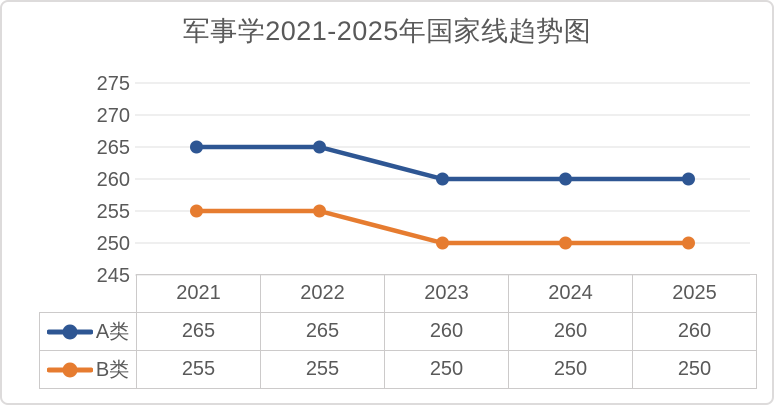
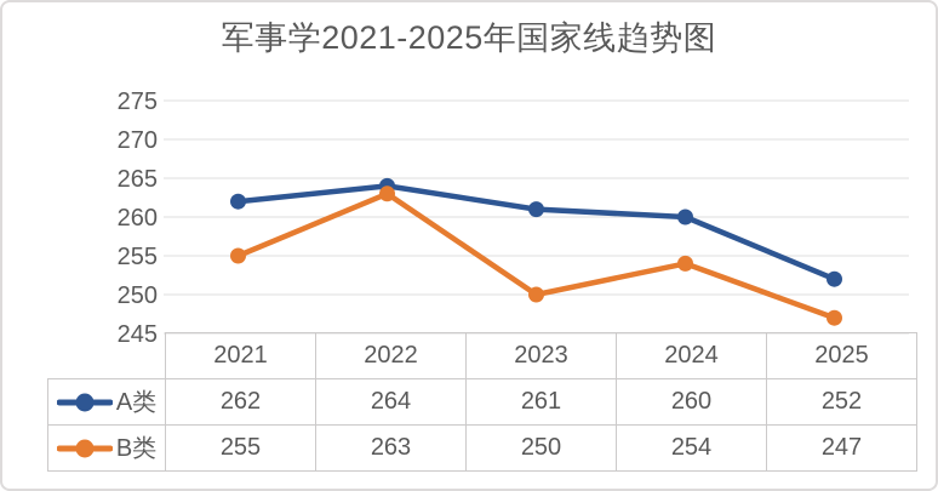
A类/2021: 265 -> 262
A类/2022: 265 -> 264
B类/2022: 255 -> 263
A类/2023: 260 -> 261
B类/2024: 250 -> 254
A类/2025: 260 -> 252
B类/2025: 250 -> 247
